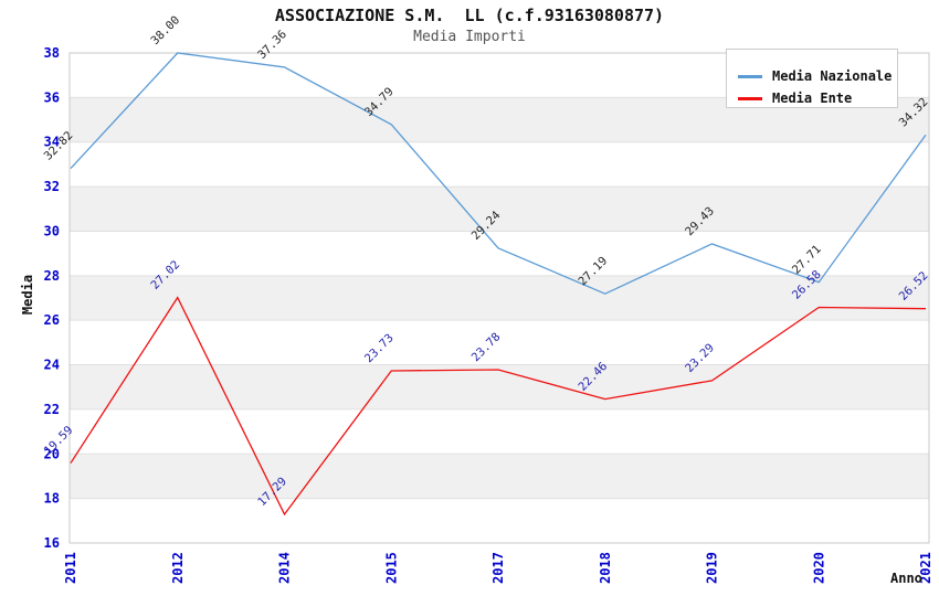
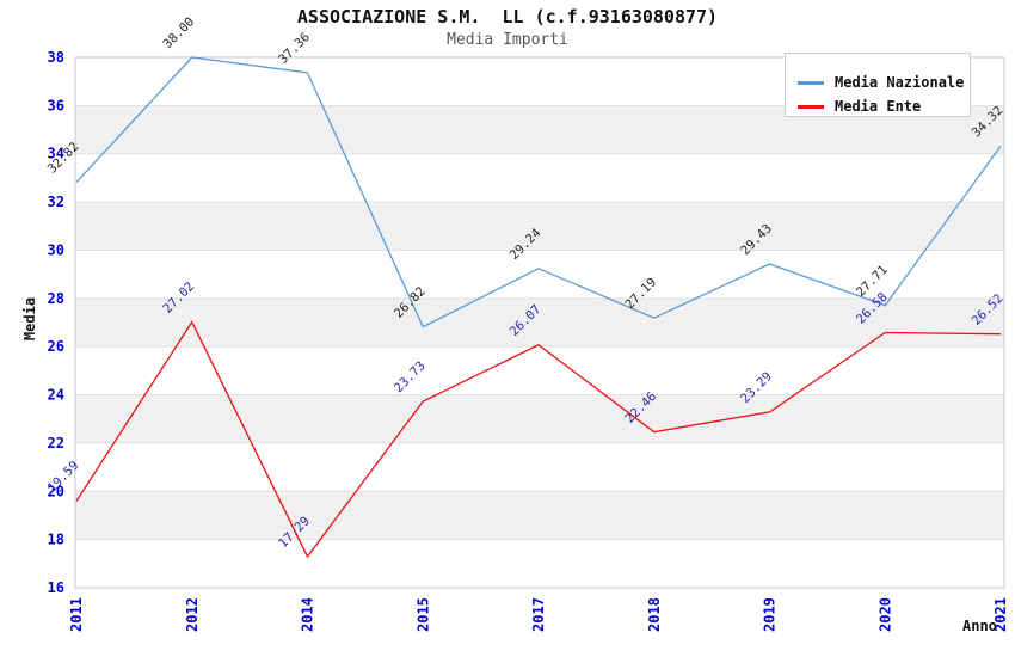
Media Nazionale/2015: 34.79 -> 26.82
Media Ente/2017: 23.78 -> 26.07
